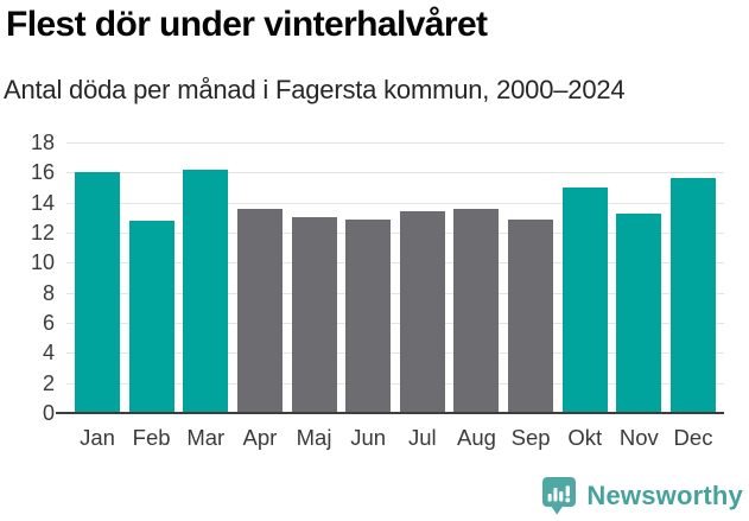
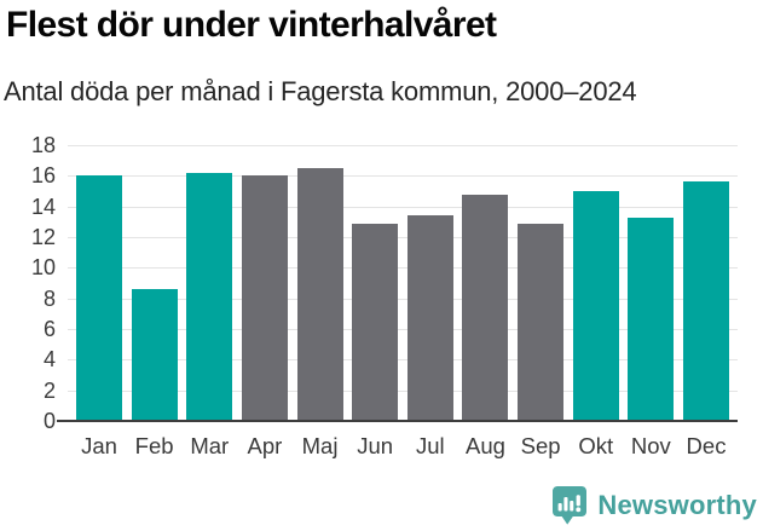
Feb: 12.8 -> 8.6
Apr: 13.6 -> 16.0
Maj: 13.0 -> 16.5
Aug: 13.6 -> 14.8
